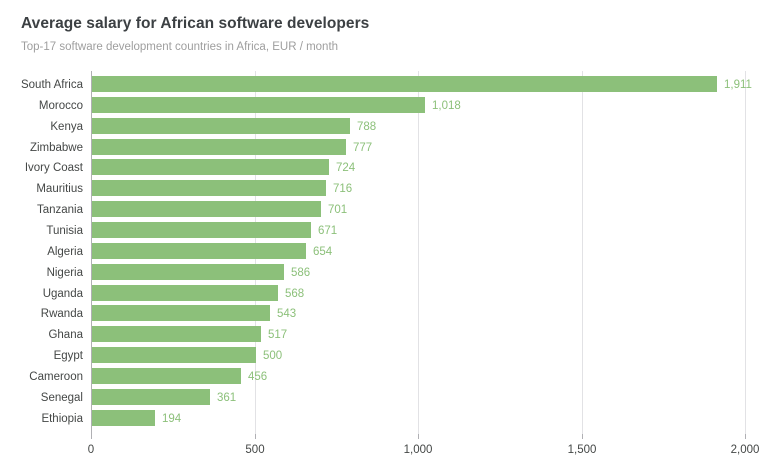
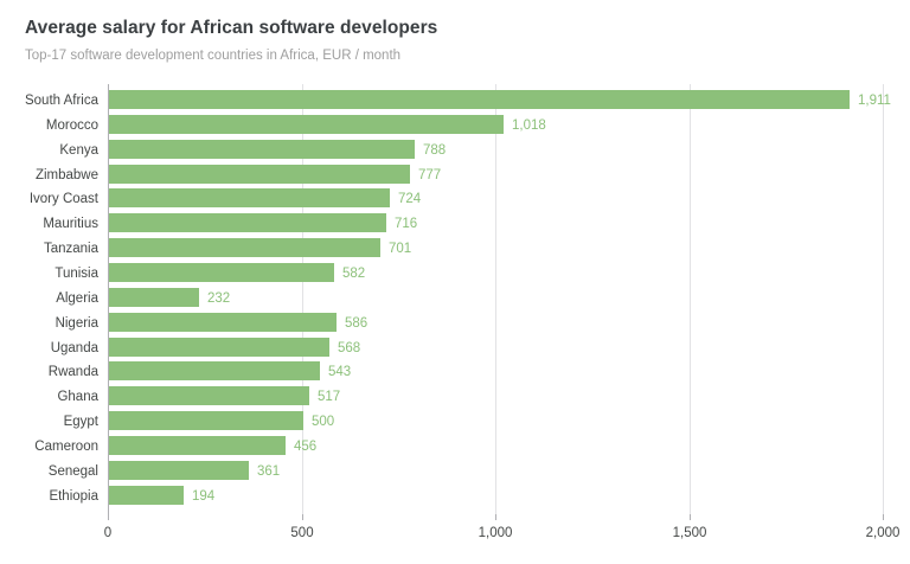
Tunisia: 671 -> 582
Algeria: 654 -> 232
